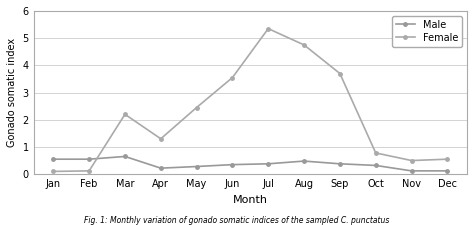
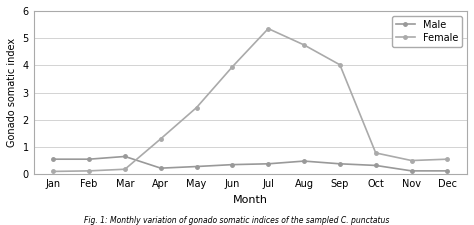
Female/Mar: 2.20 -> 0.18
Female/Jun: 3.55 -> 3.95
Female/Sep: 3.70 -> 4.02
